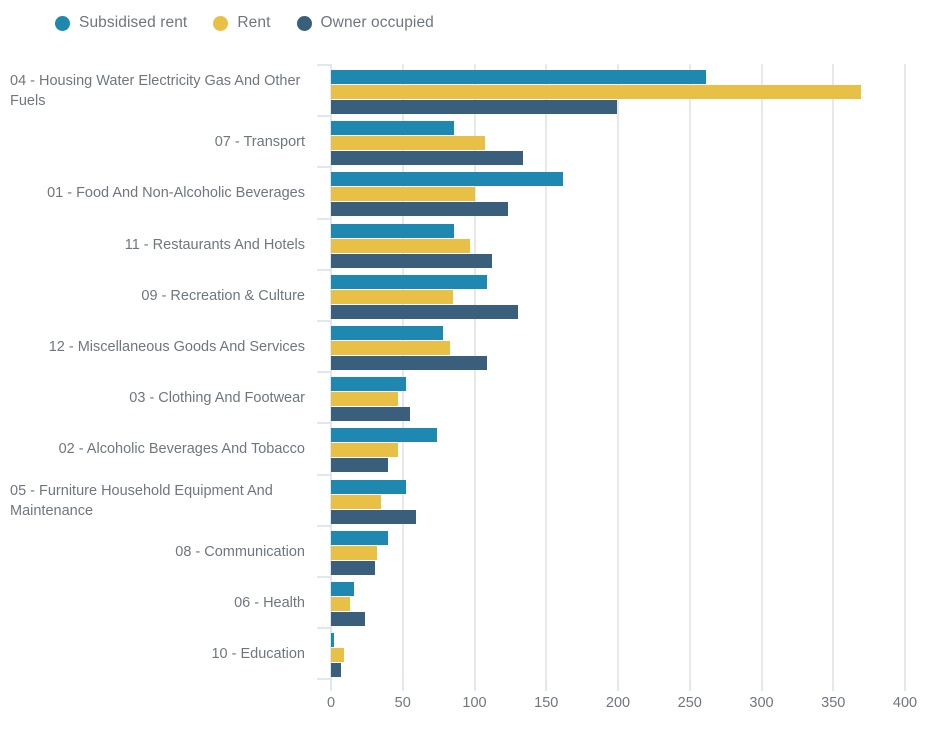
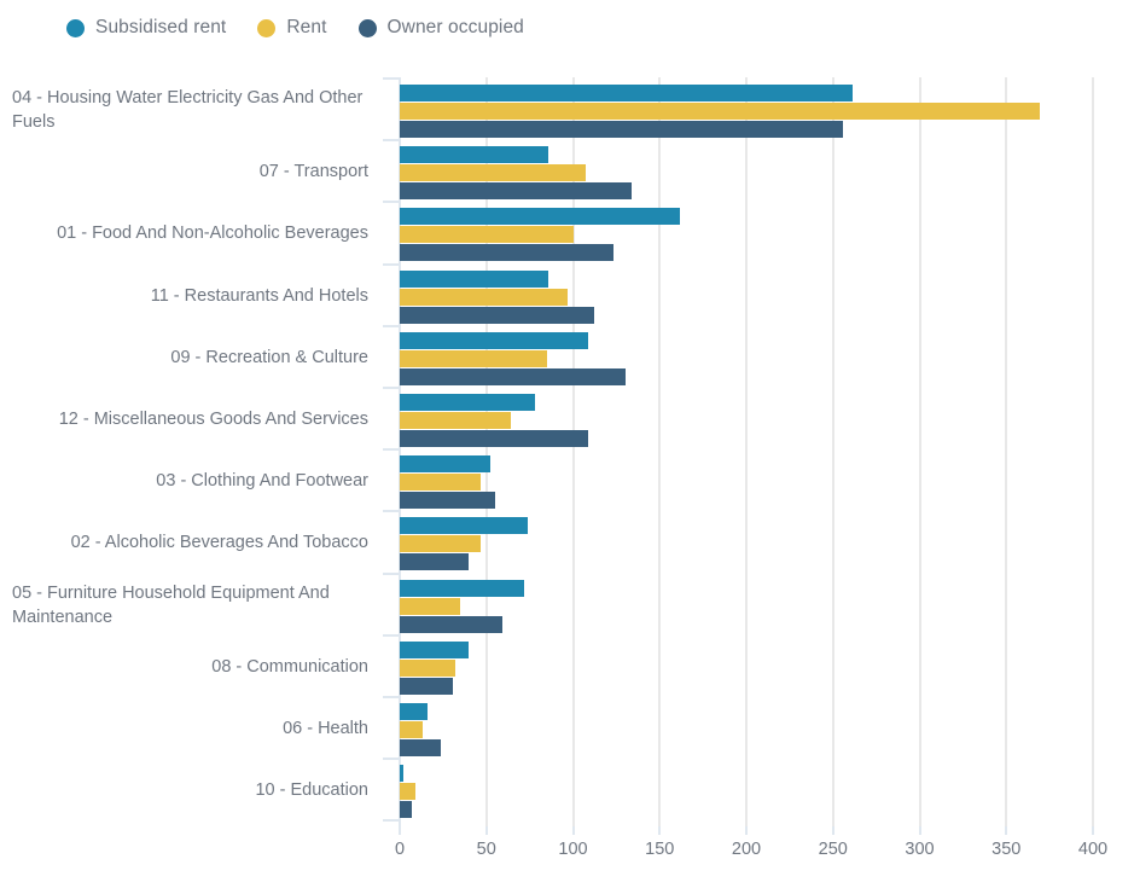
Owner occupied/04 - Housing Water Electricity Gas And Other Fuels: 199 -> 256
Rent/12 - Miscellaneous Goods And Services: 83 -> 64
Subsidised rent/05 - Furniture Household Equipment And Maintenance: 52 -> 72
